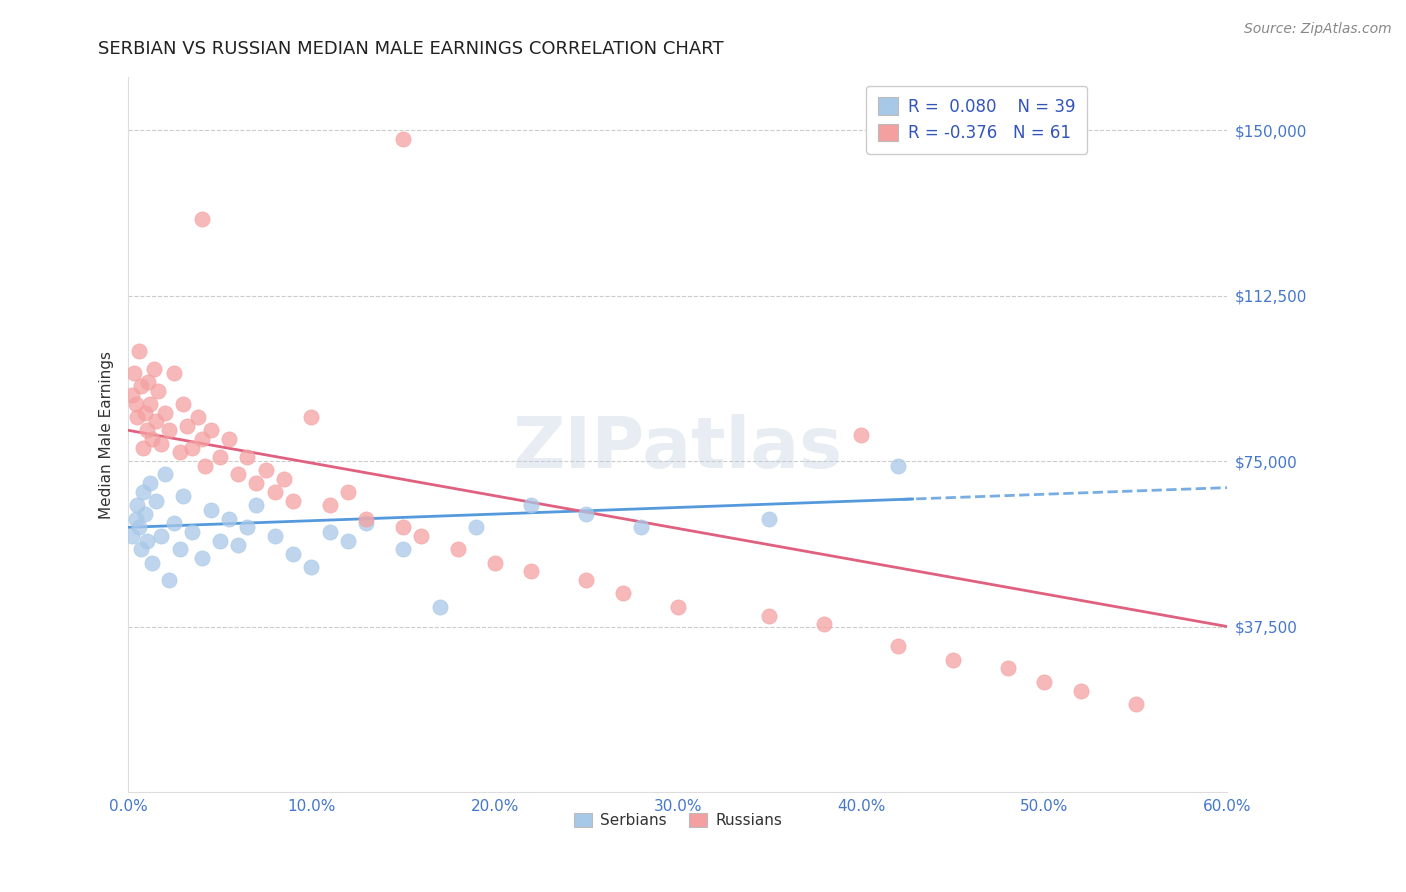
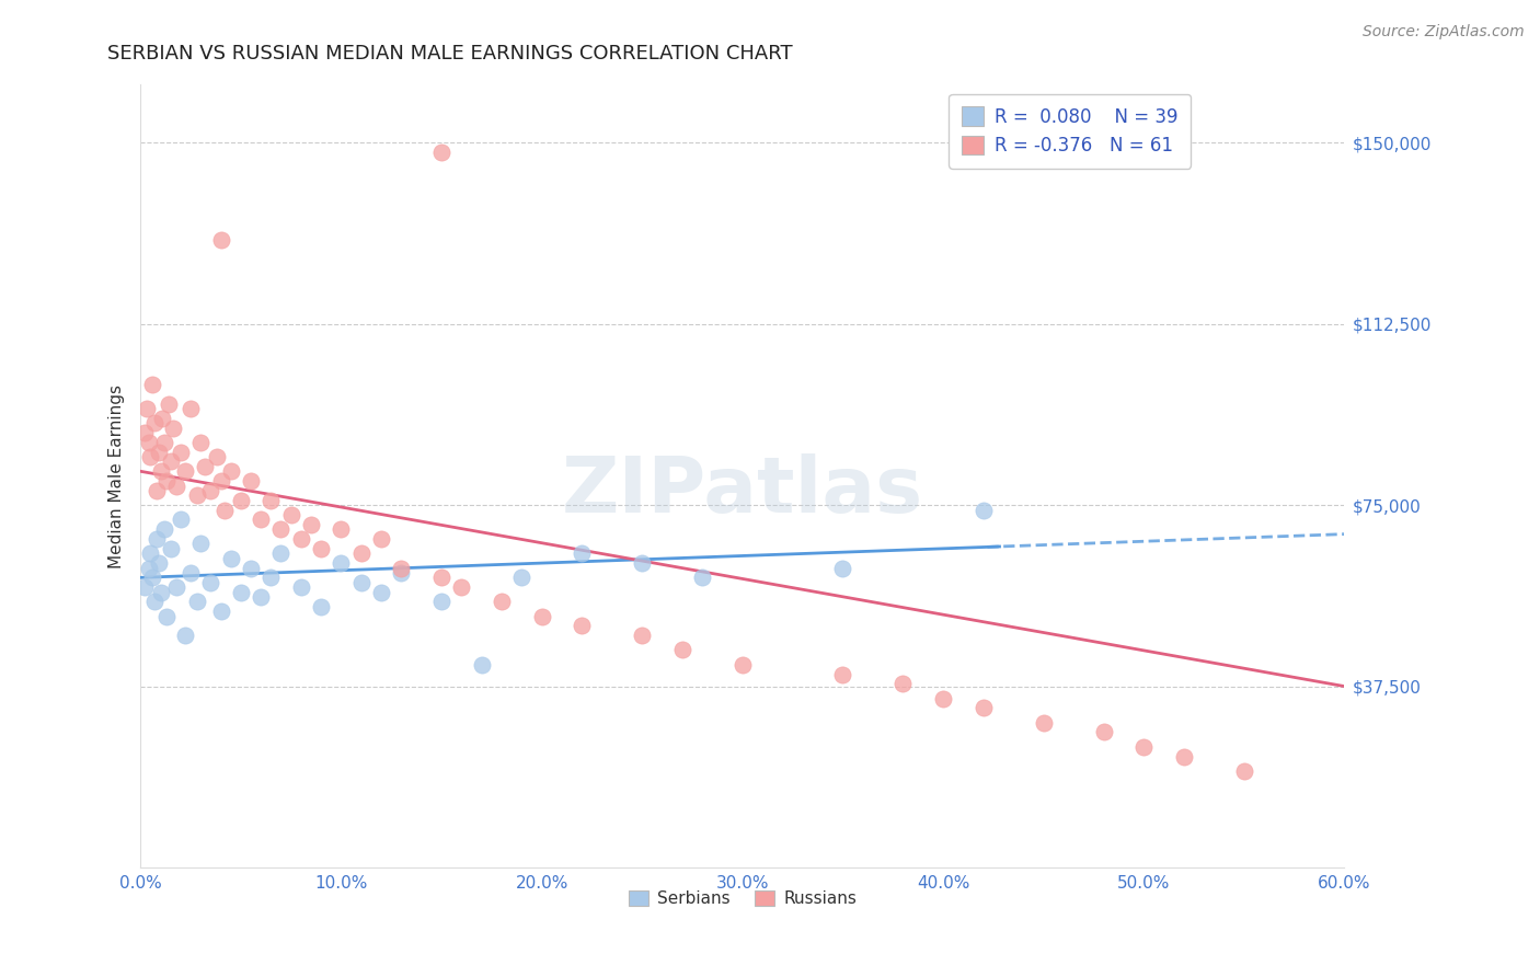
Serbians/10.0%: $51,000 -> $63,000
Russians/10.0%: $85,000 -> $70,000
Russians/40.0%: $81,000 -> $35,000
